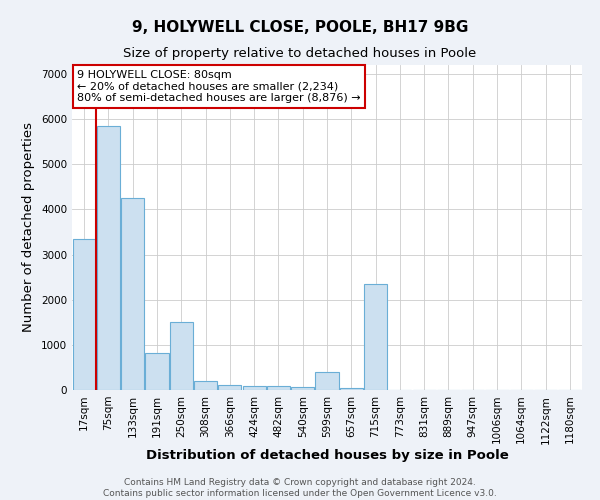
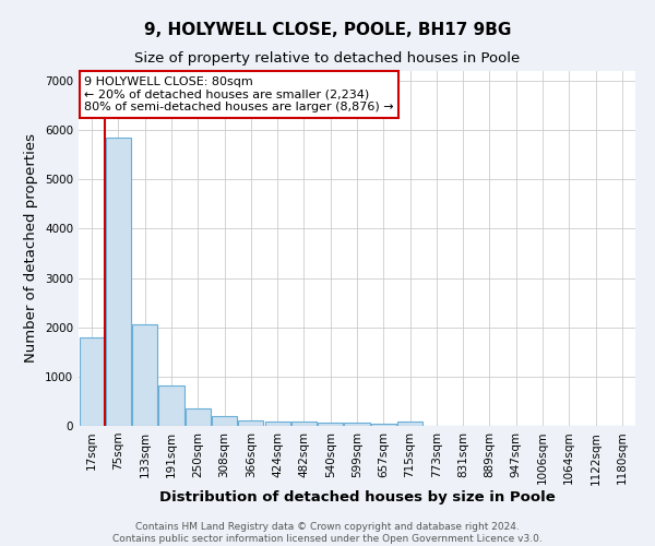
17sqm: 3350 -> 1800
133sqm: 4250 -> 2060
250sqm: 1500 -> 340
599sqm: 400 -> 60
715sqm: 2350 -> 80
